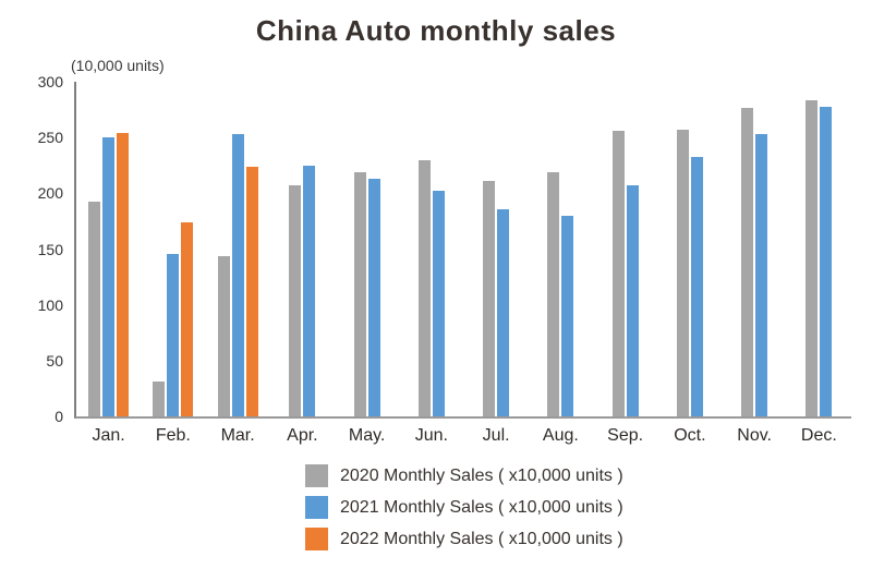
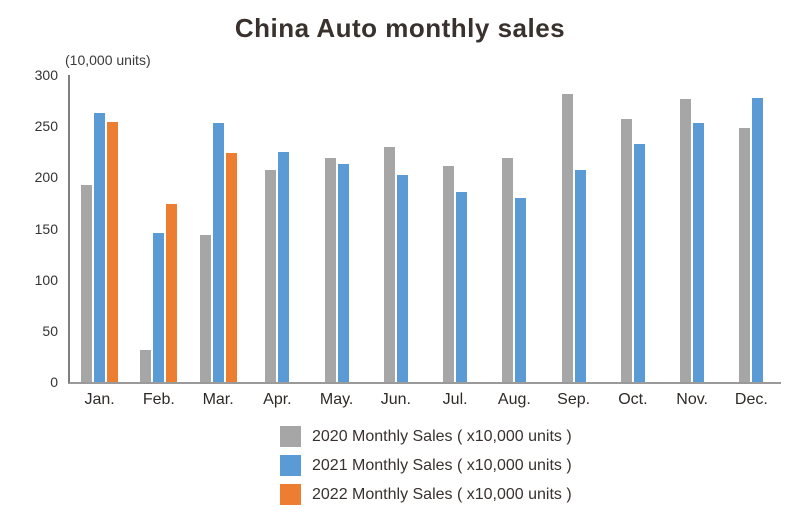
2021 Monthly Sales ( x10,000 units )/Jan.: 250 -> 263
2020 Monthly Sales ( x10,000 units )/Sep.: 256 -> 281
2020 Monthly Sales ( x10,000 units )/Dec.: 283 -> 248
